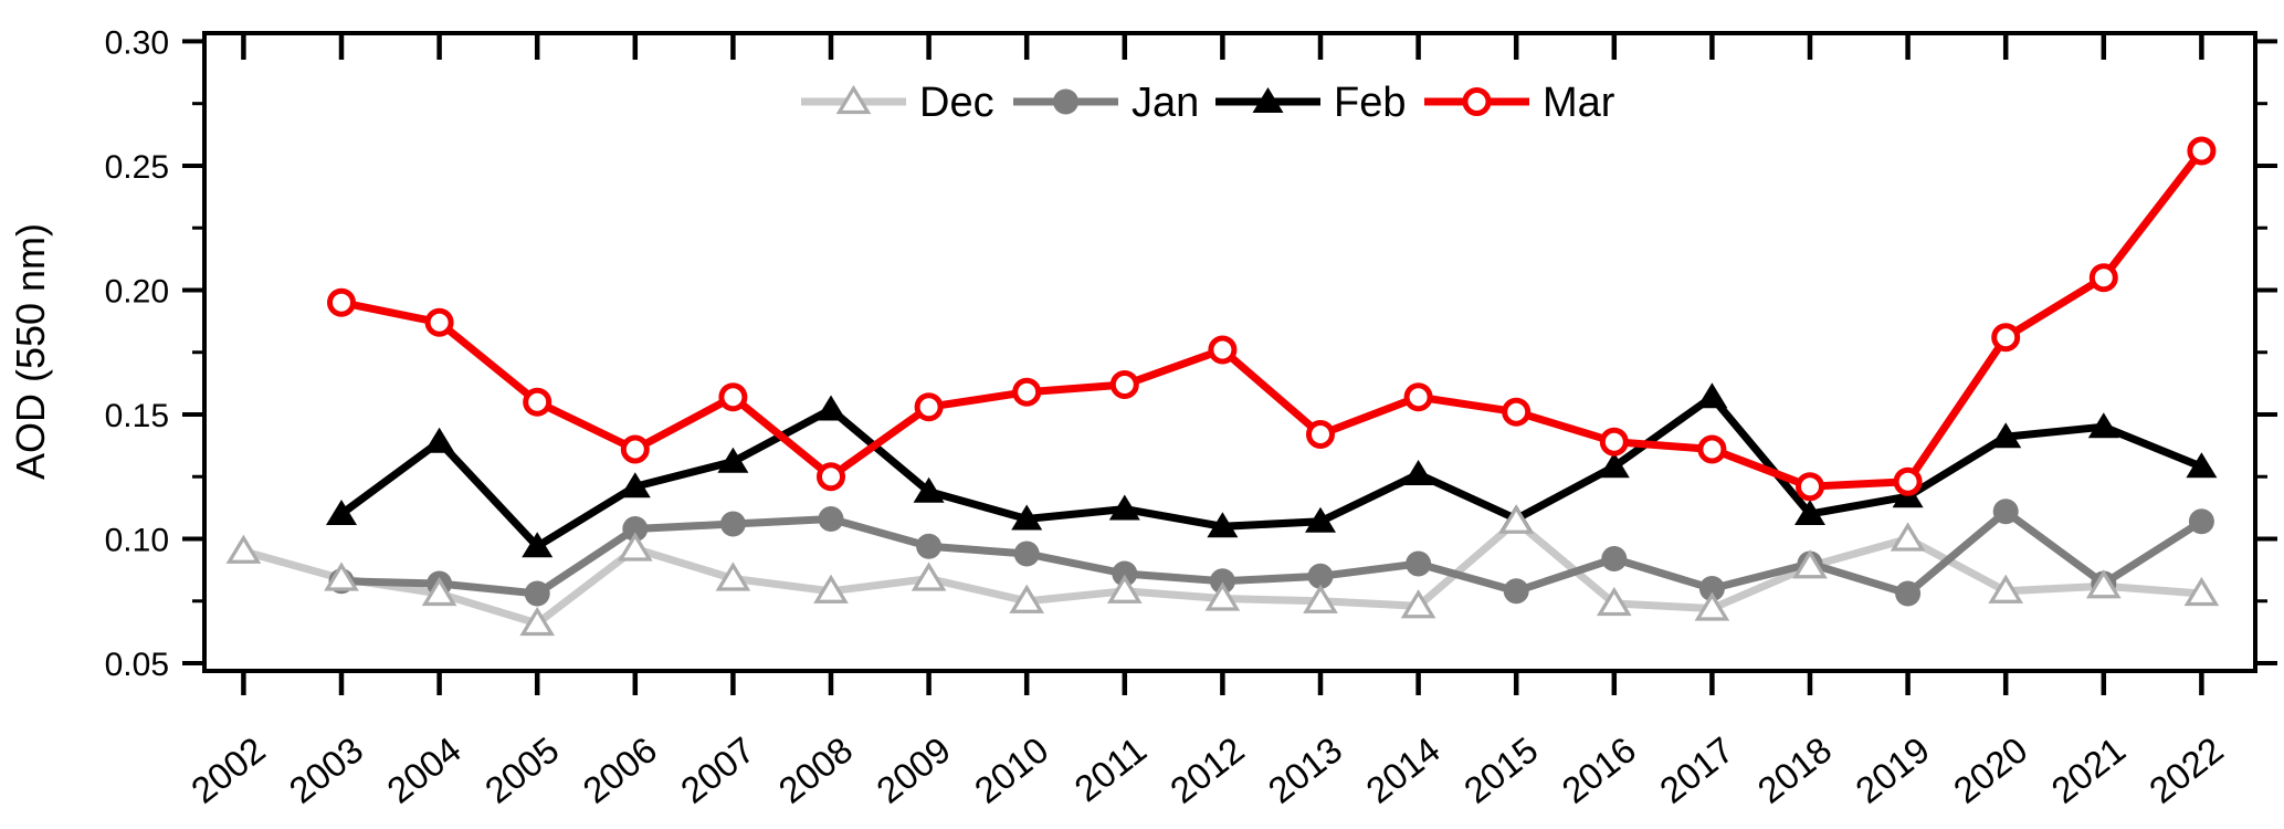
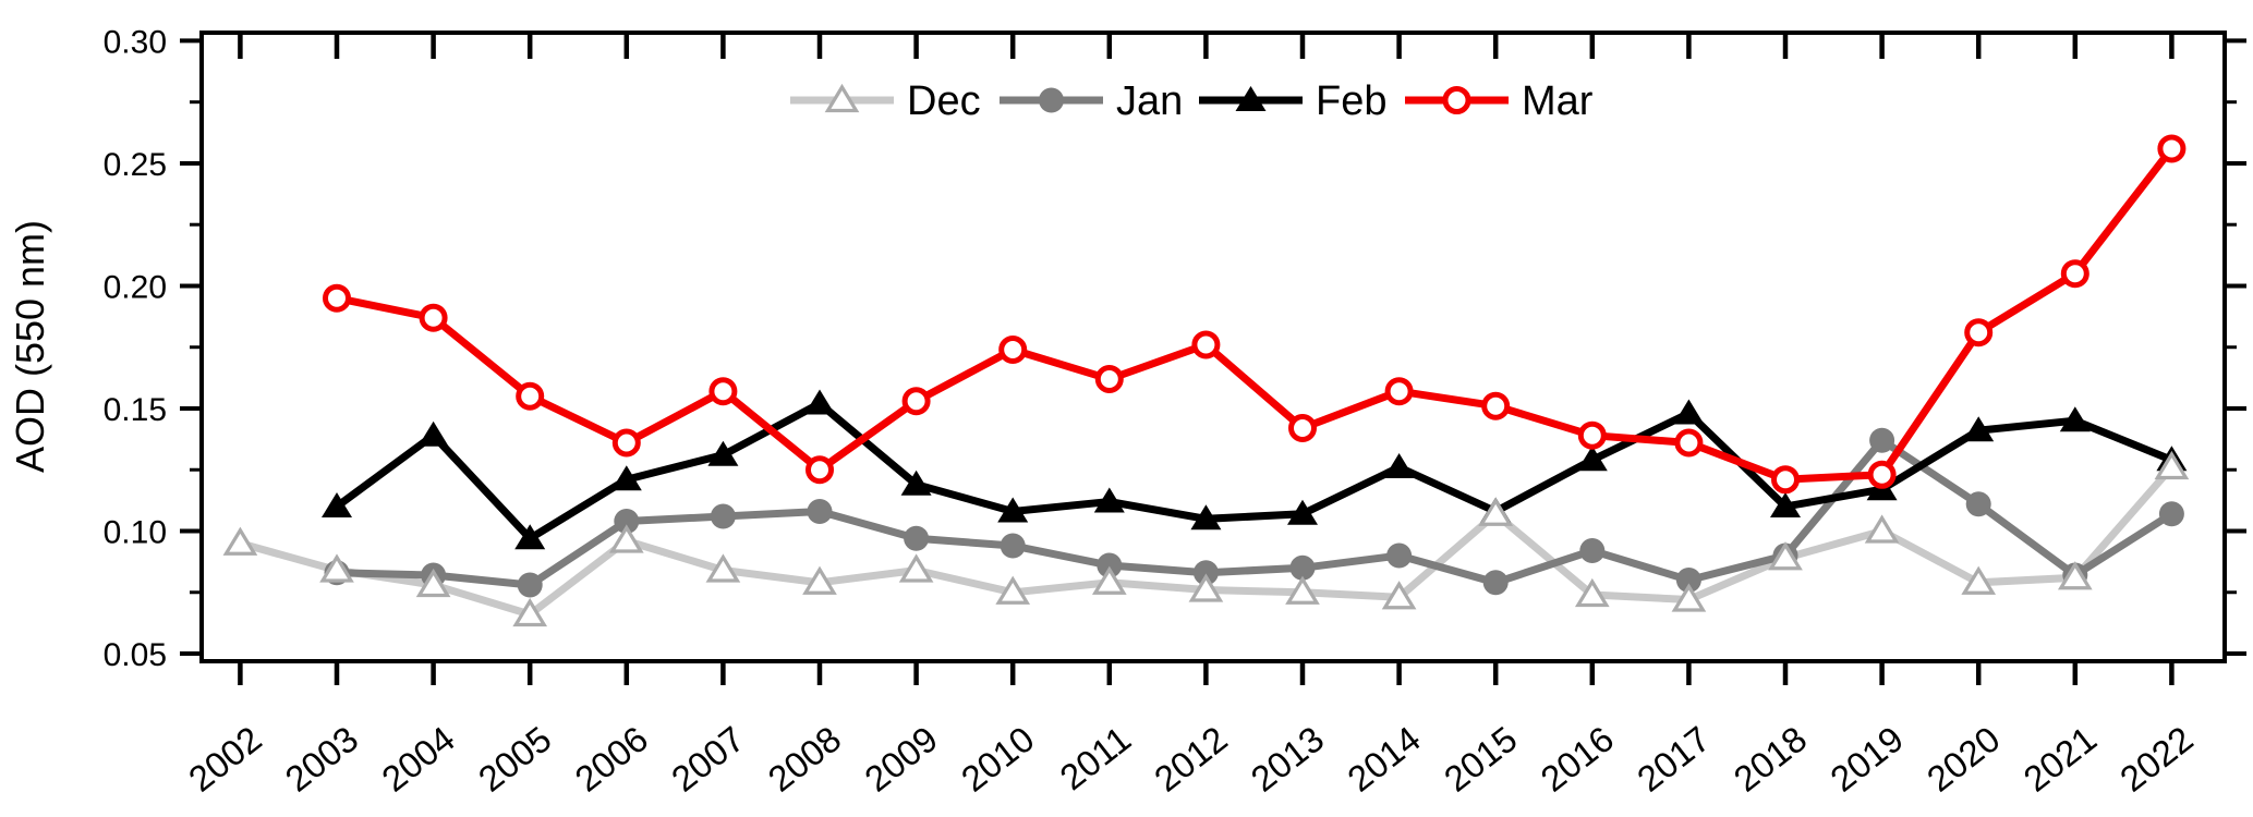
Mar/2010: 0.159 -> 0.174
Feb/2017: 0.157 -> 0.148
Jan/2019: 0.078 -> 0.137
Dec/2022: 0.078 -> 0.126
